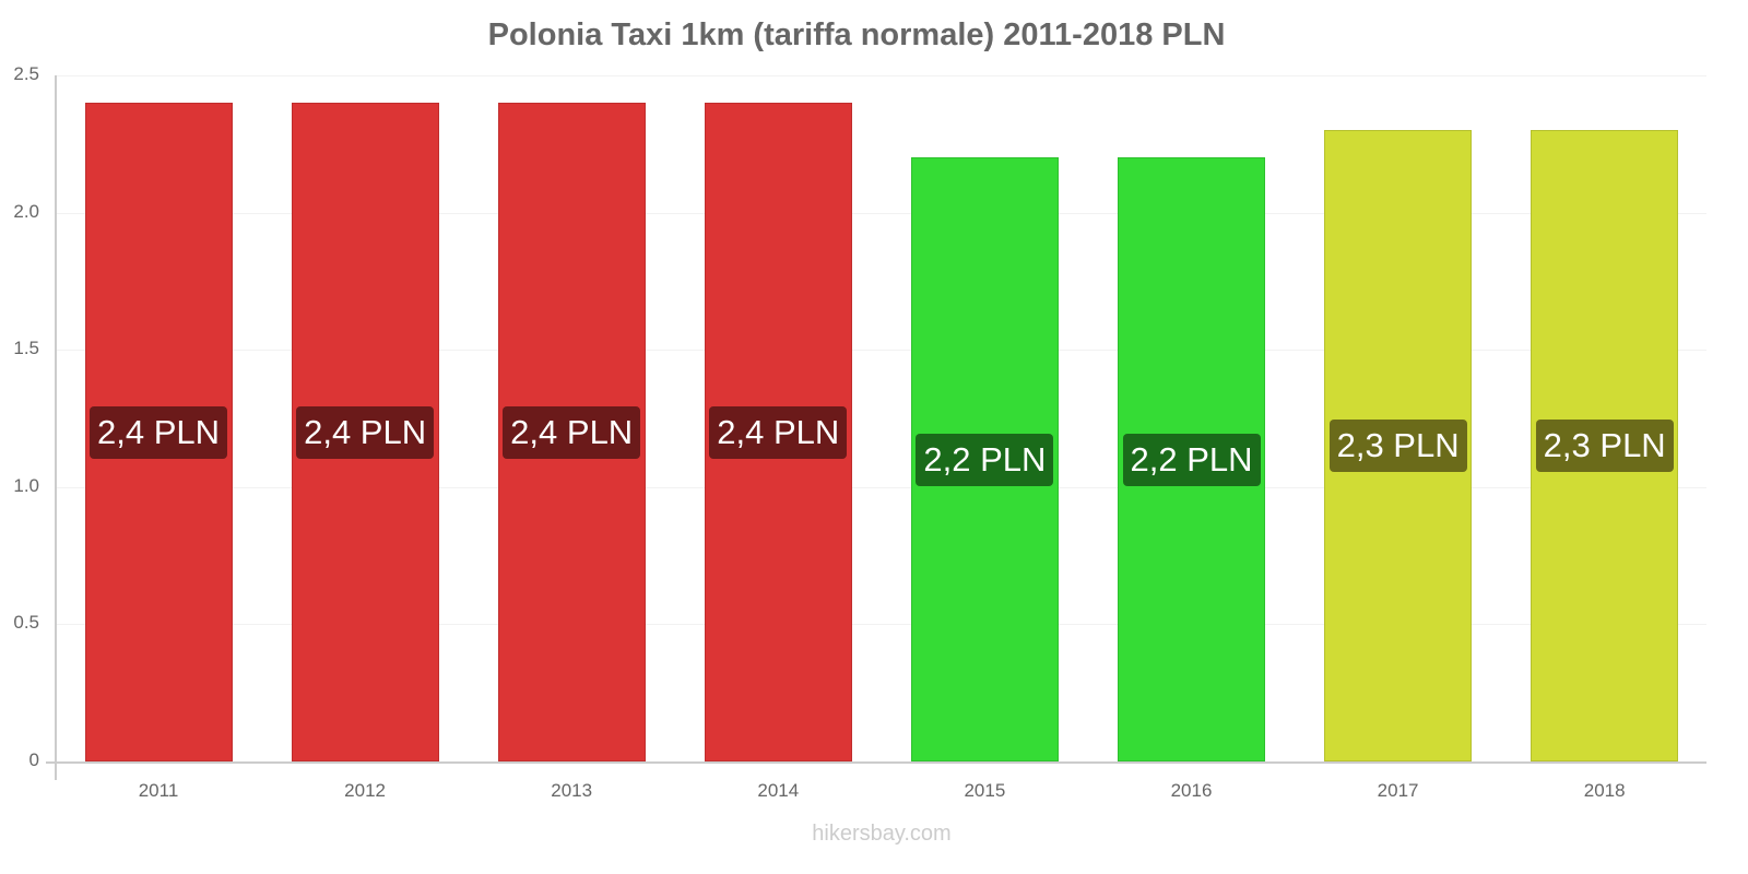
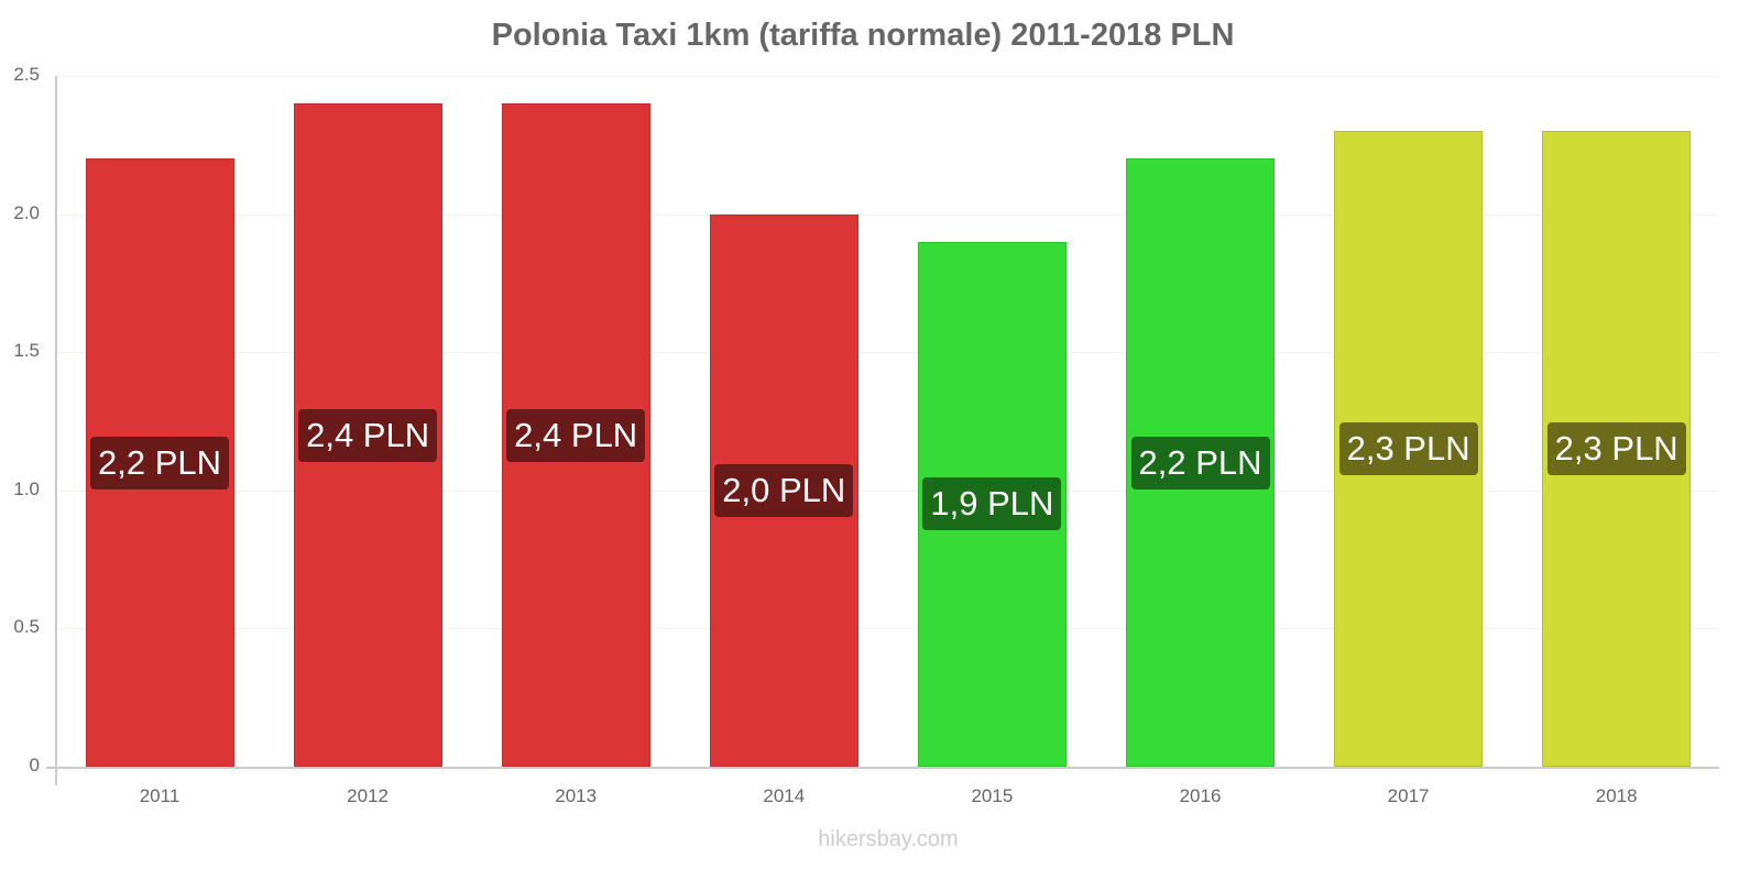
2011: 2,4 -> 2,2
2014: 2,4 -> 2,0
2015: 2,2 -> 1,9
